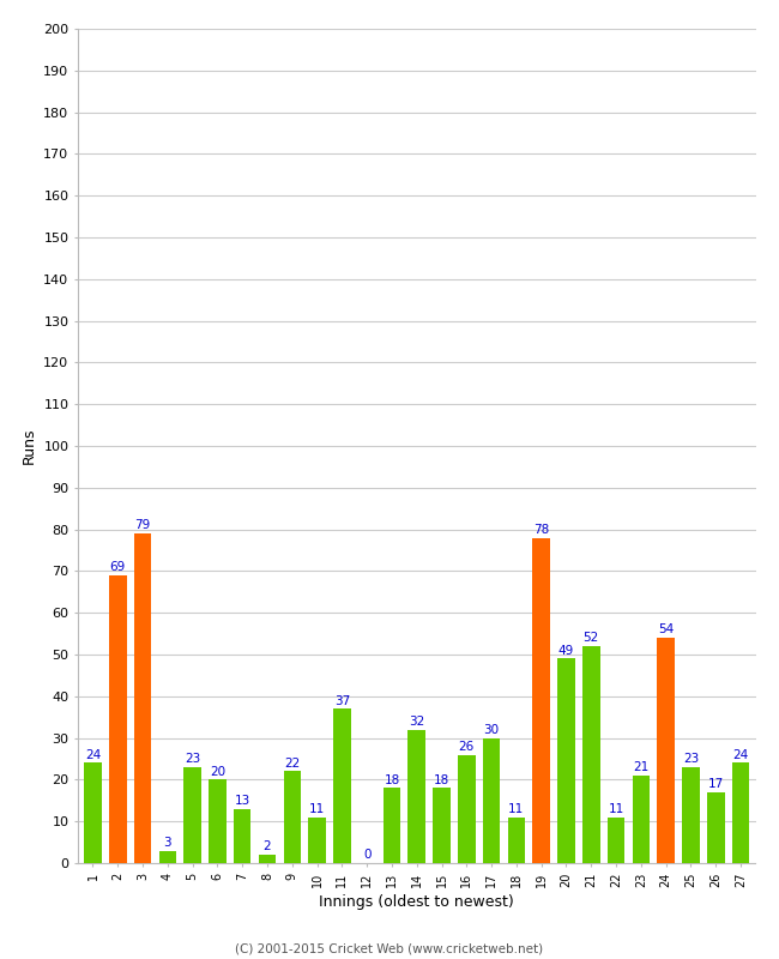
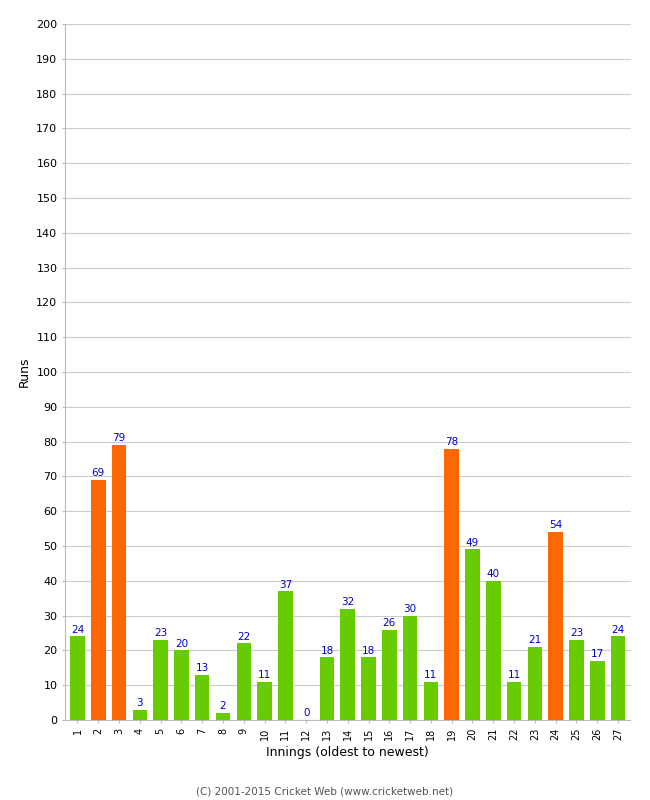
21: 52 -> 40
